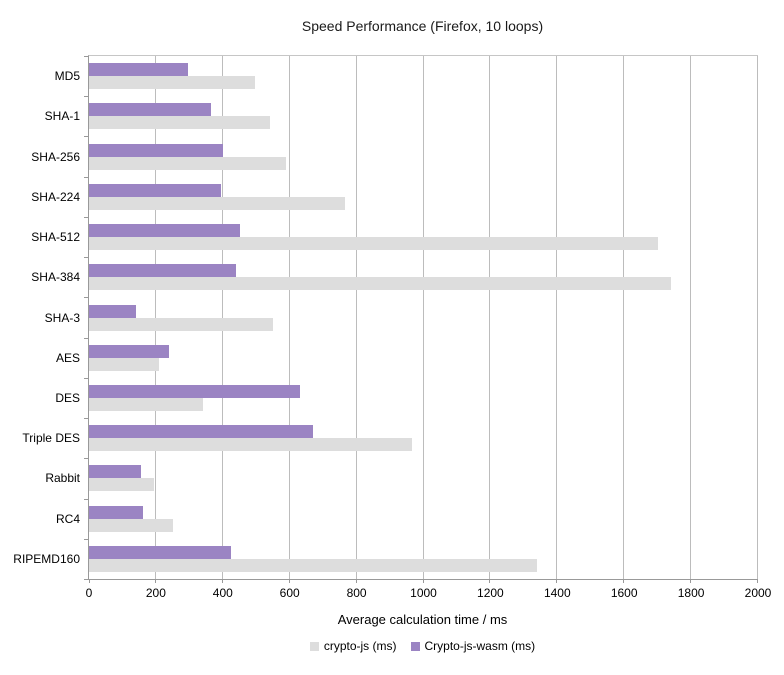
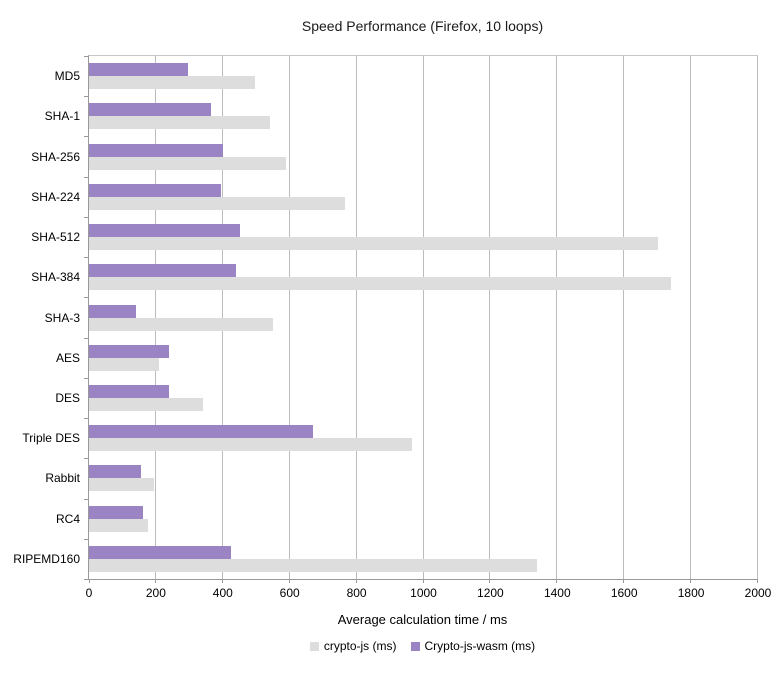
Crypto-js-wasm (ms)/DES: 630 -> 240
crypto-js (ms)/RC4: 250 -> 180
